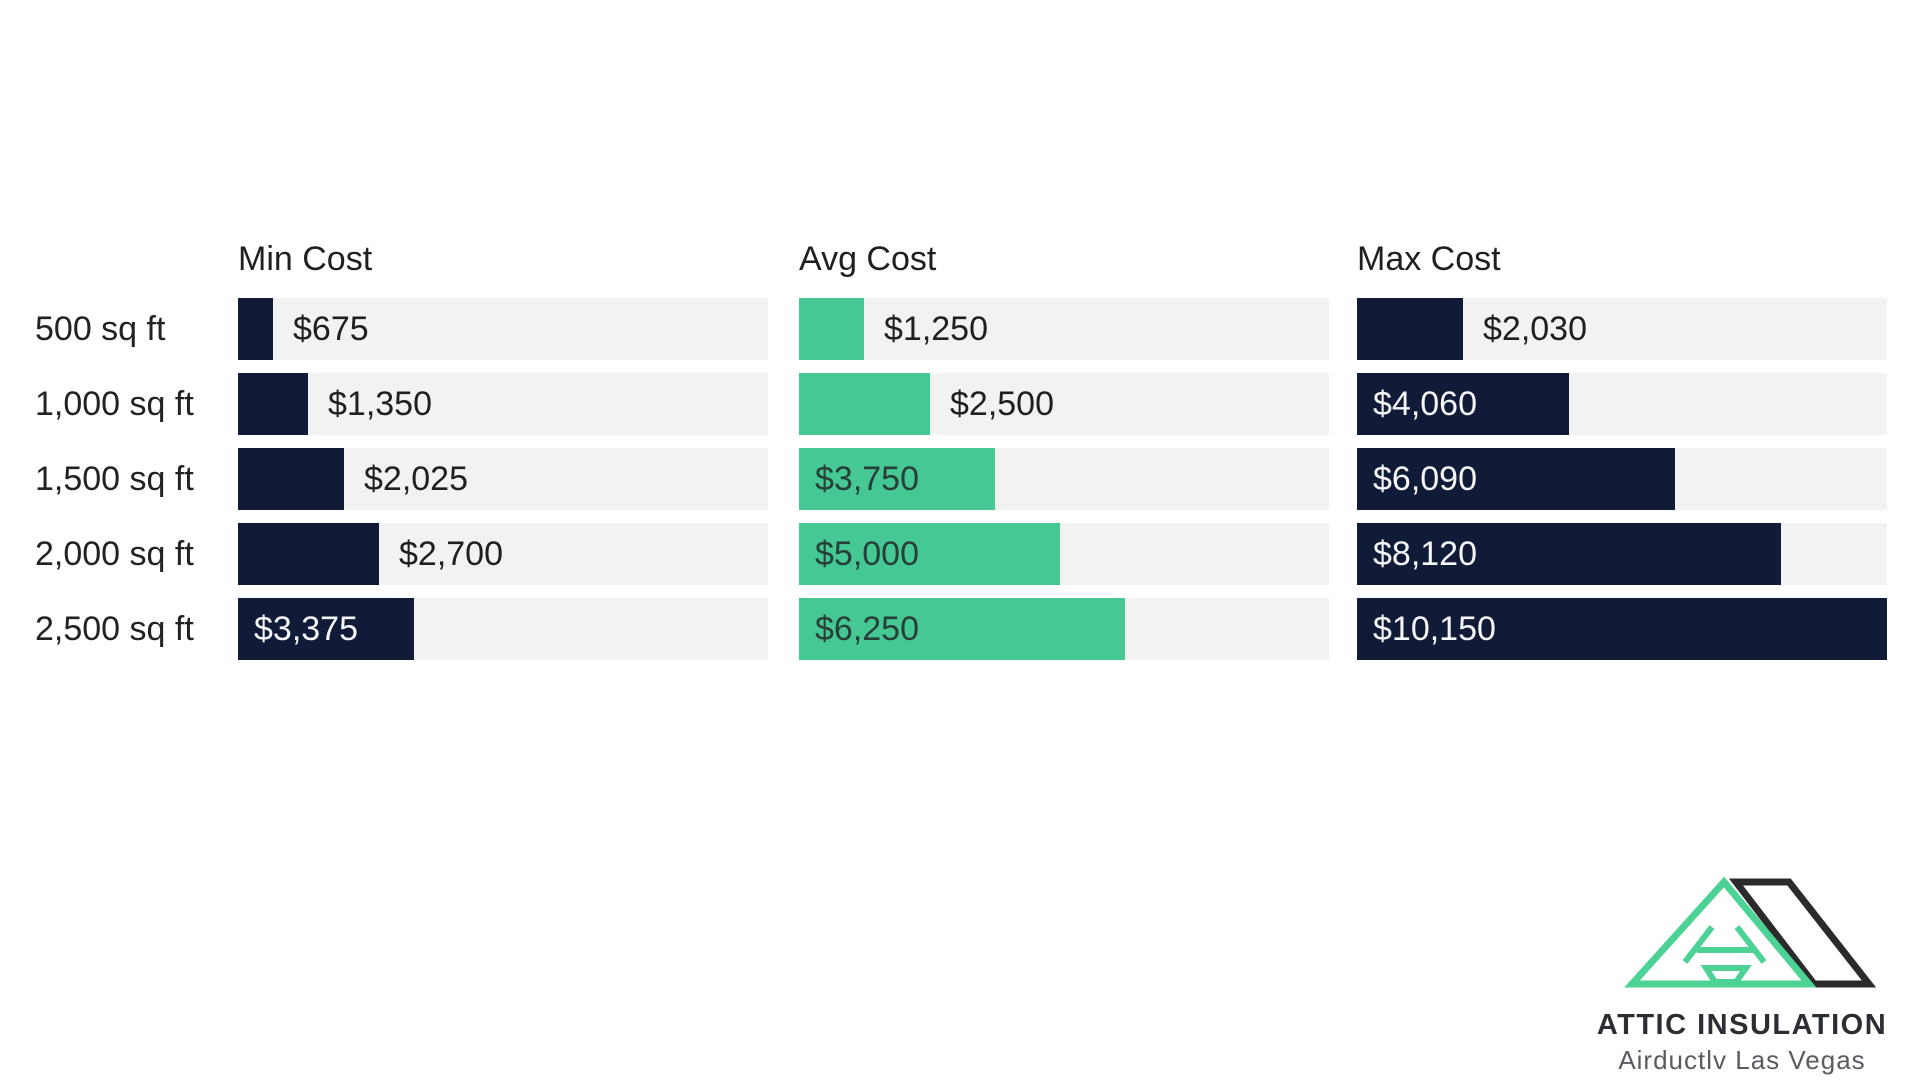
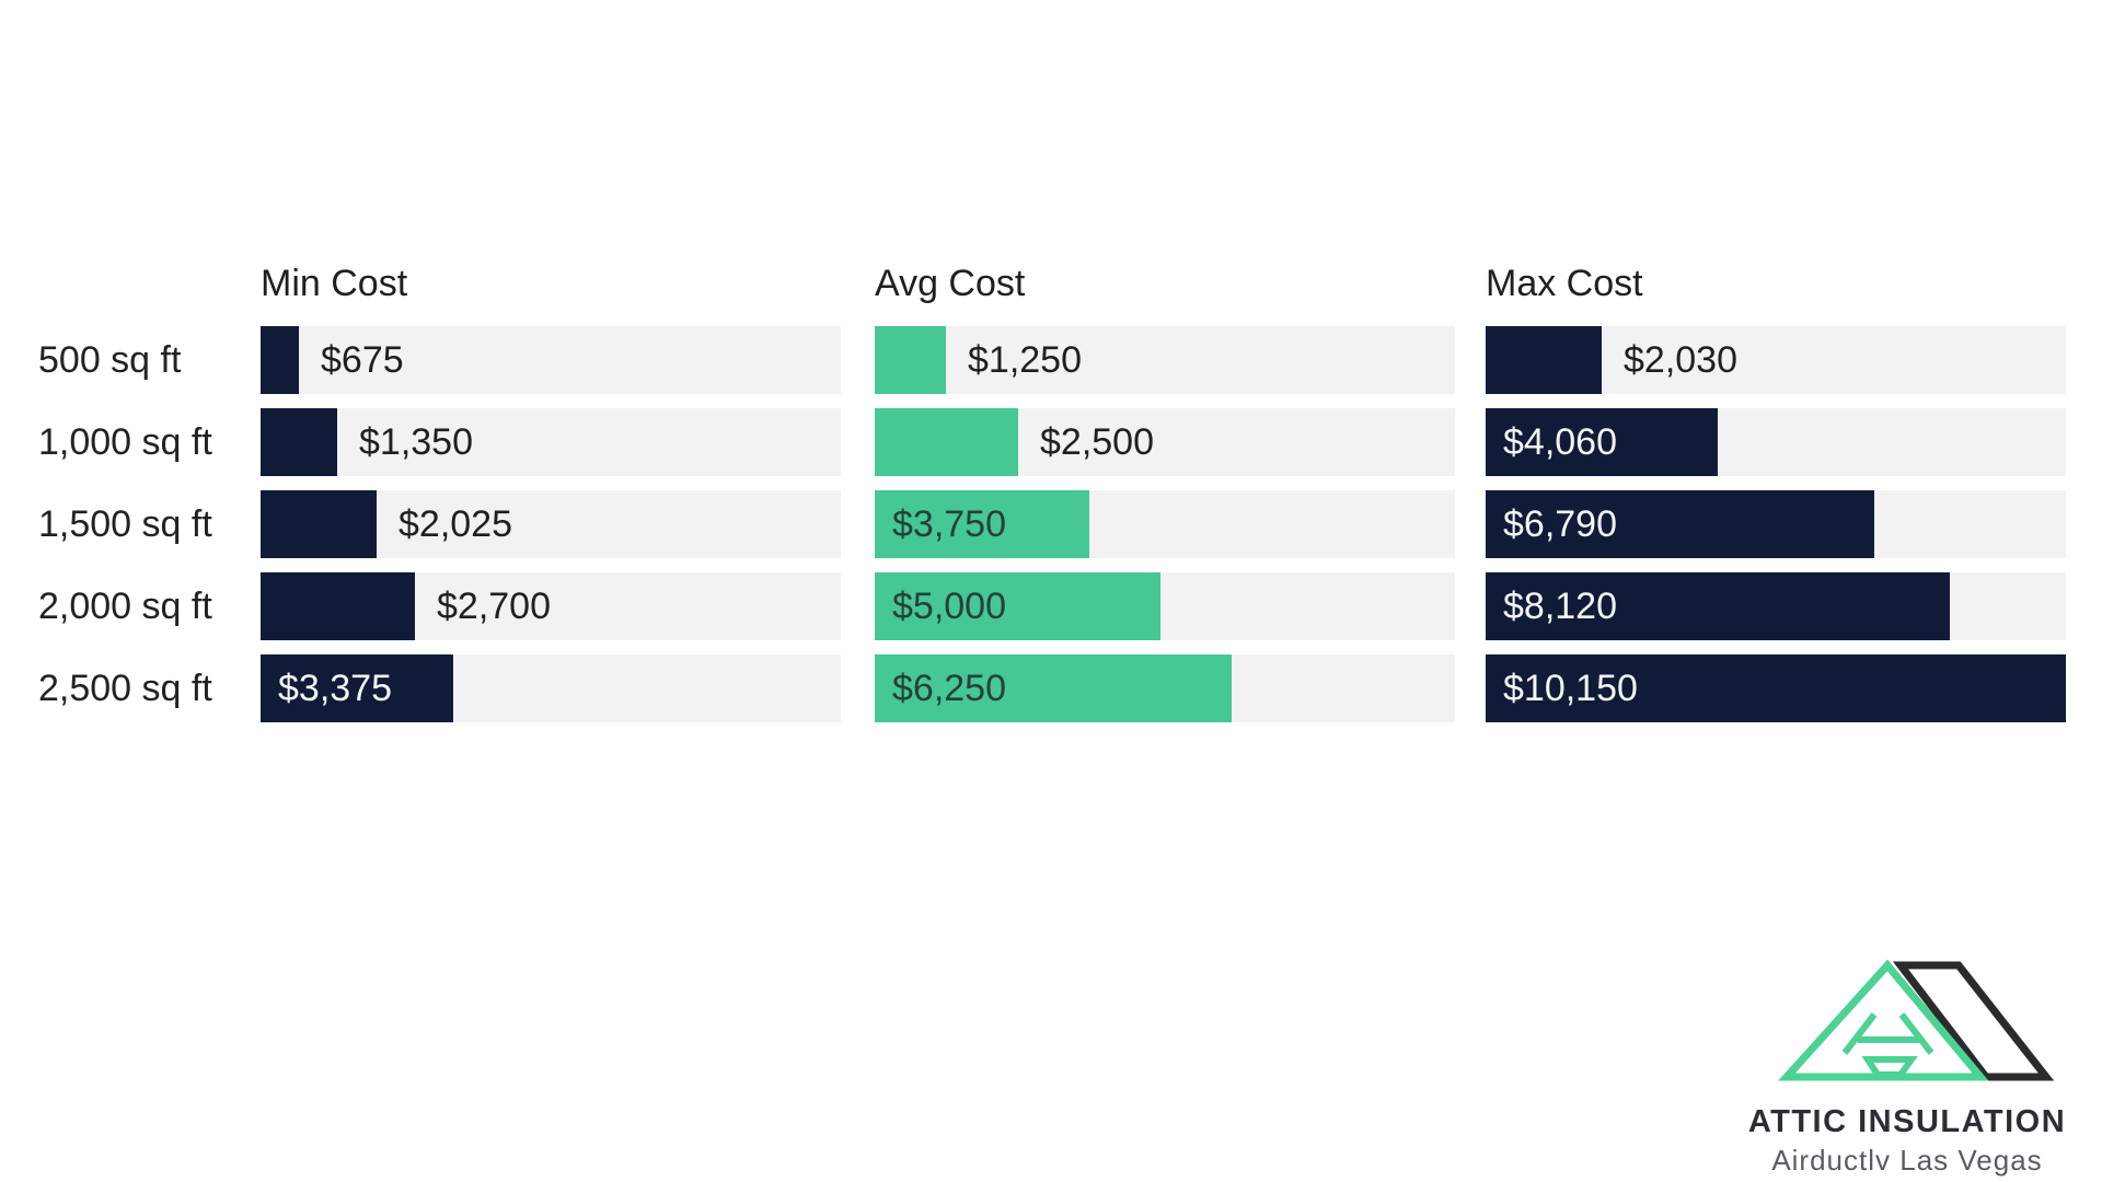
Max Cost/1,500 sq ft: $6,090 -> $6,790
